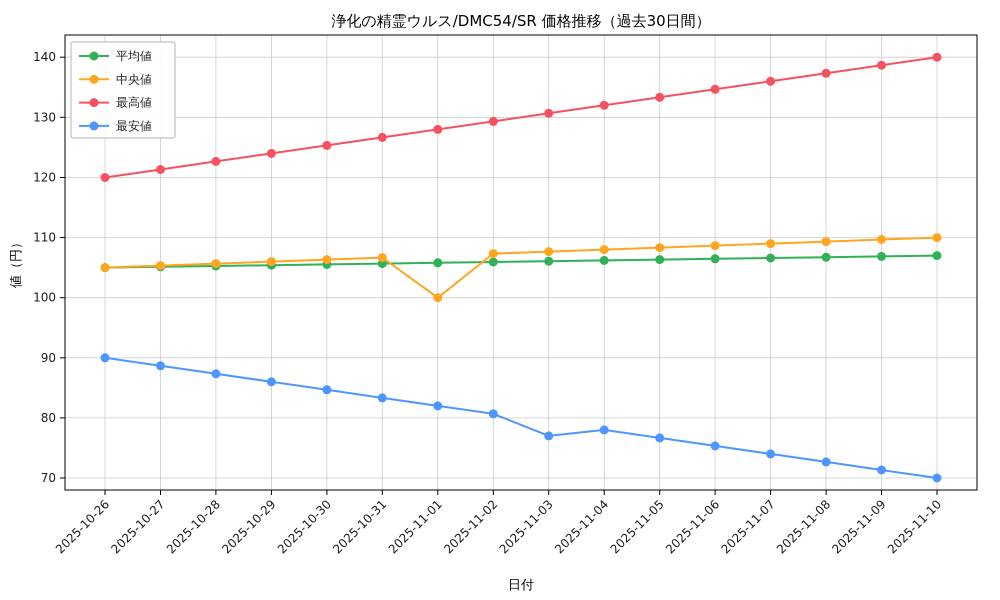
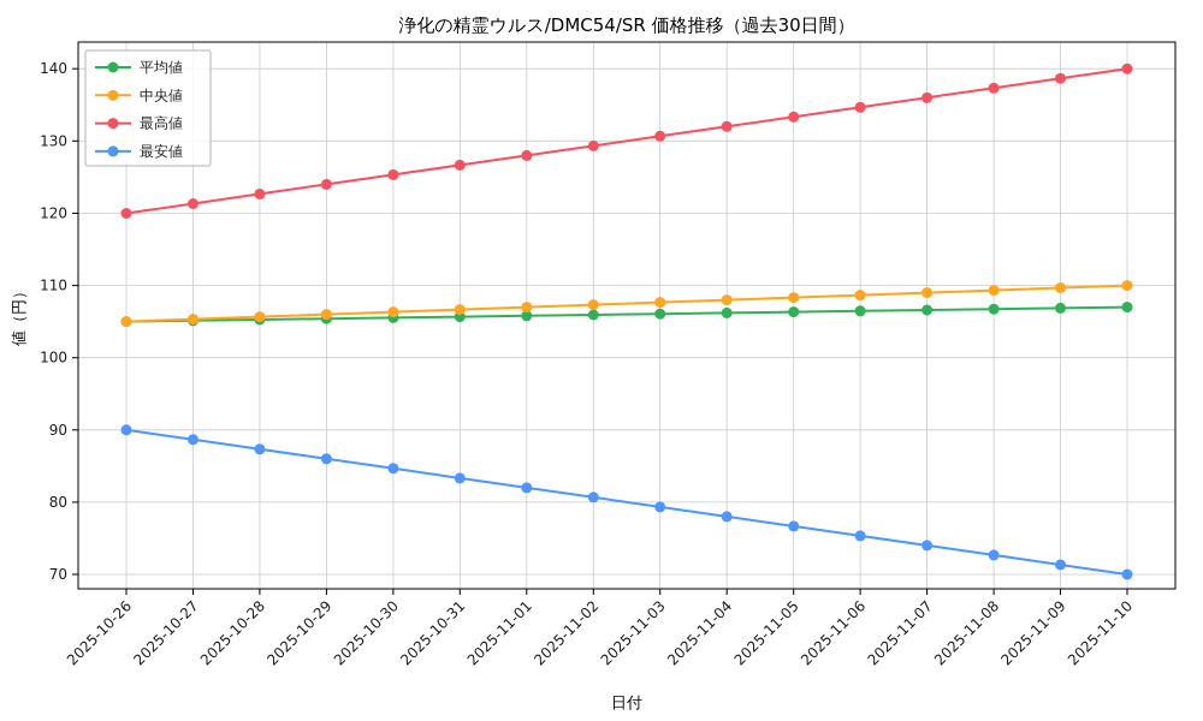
中央値/2025-11-01: 100 -> 107
最安値/2025-11-03: 77 -> 79
